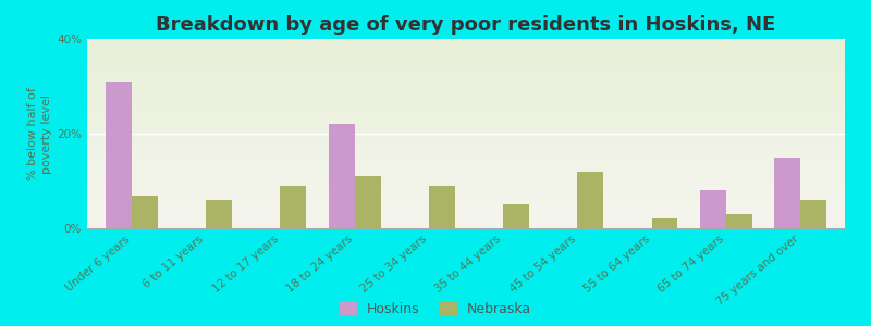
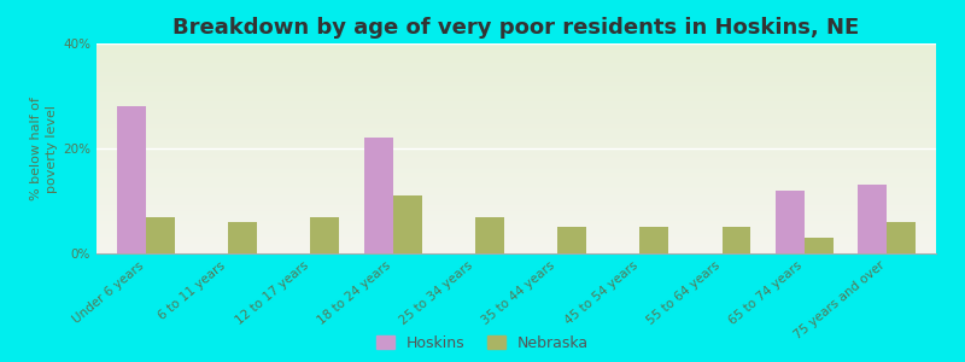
Hoskins/Under 6 years: 31% -> 28%
Nebraska/12 to 17 years: 9% -> 7%
Nebraska/25 to 34 years: 9% -> 7%
Nebraska/45 to 54 years: 12% -> 5%
Nebraska/55 to 64 years: 2% -> 5%
Hoskins/65 to 74 years: 8% -> 12%
Hoskins/75 years and over: 15% -> 13%
